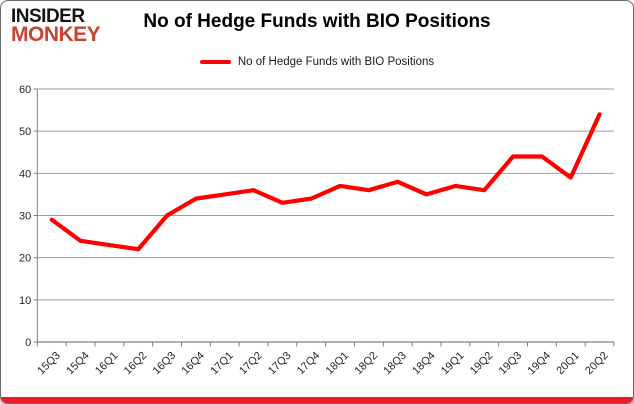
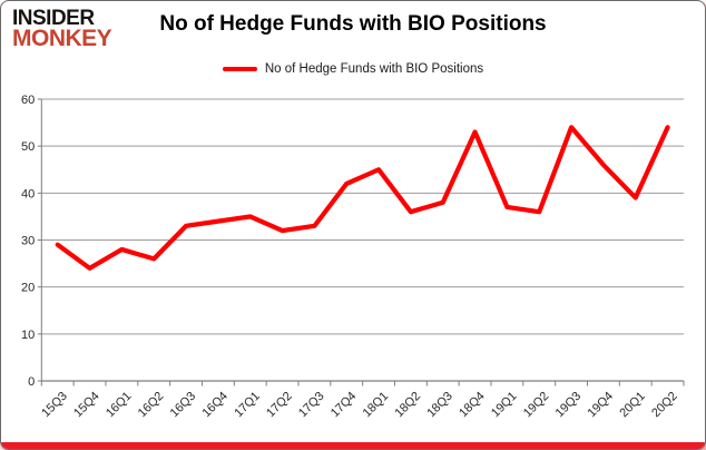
16Q1: 23 -> 28
16Q2: 22 -> 26
16Q3: 30 -> 33
17Q2: 36 -> 32
17Q4: 34 -> 42
18Q1: 37 -> 45
18Q4: 35 -> 53
19Q3: 44 -> 54
19Q4: 44 -> 46
